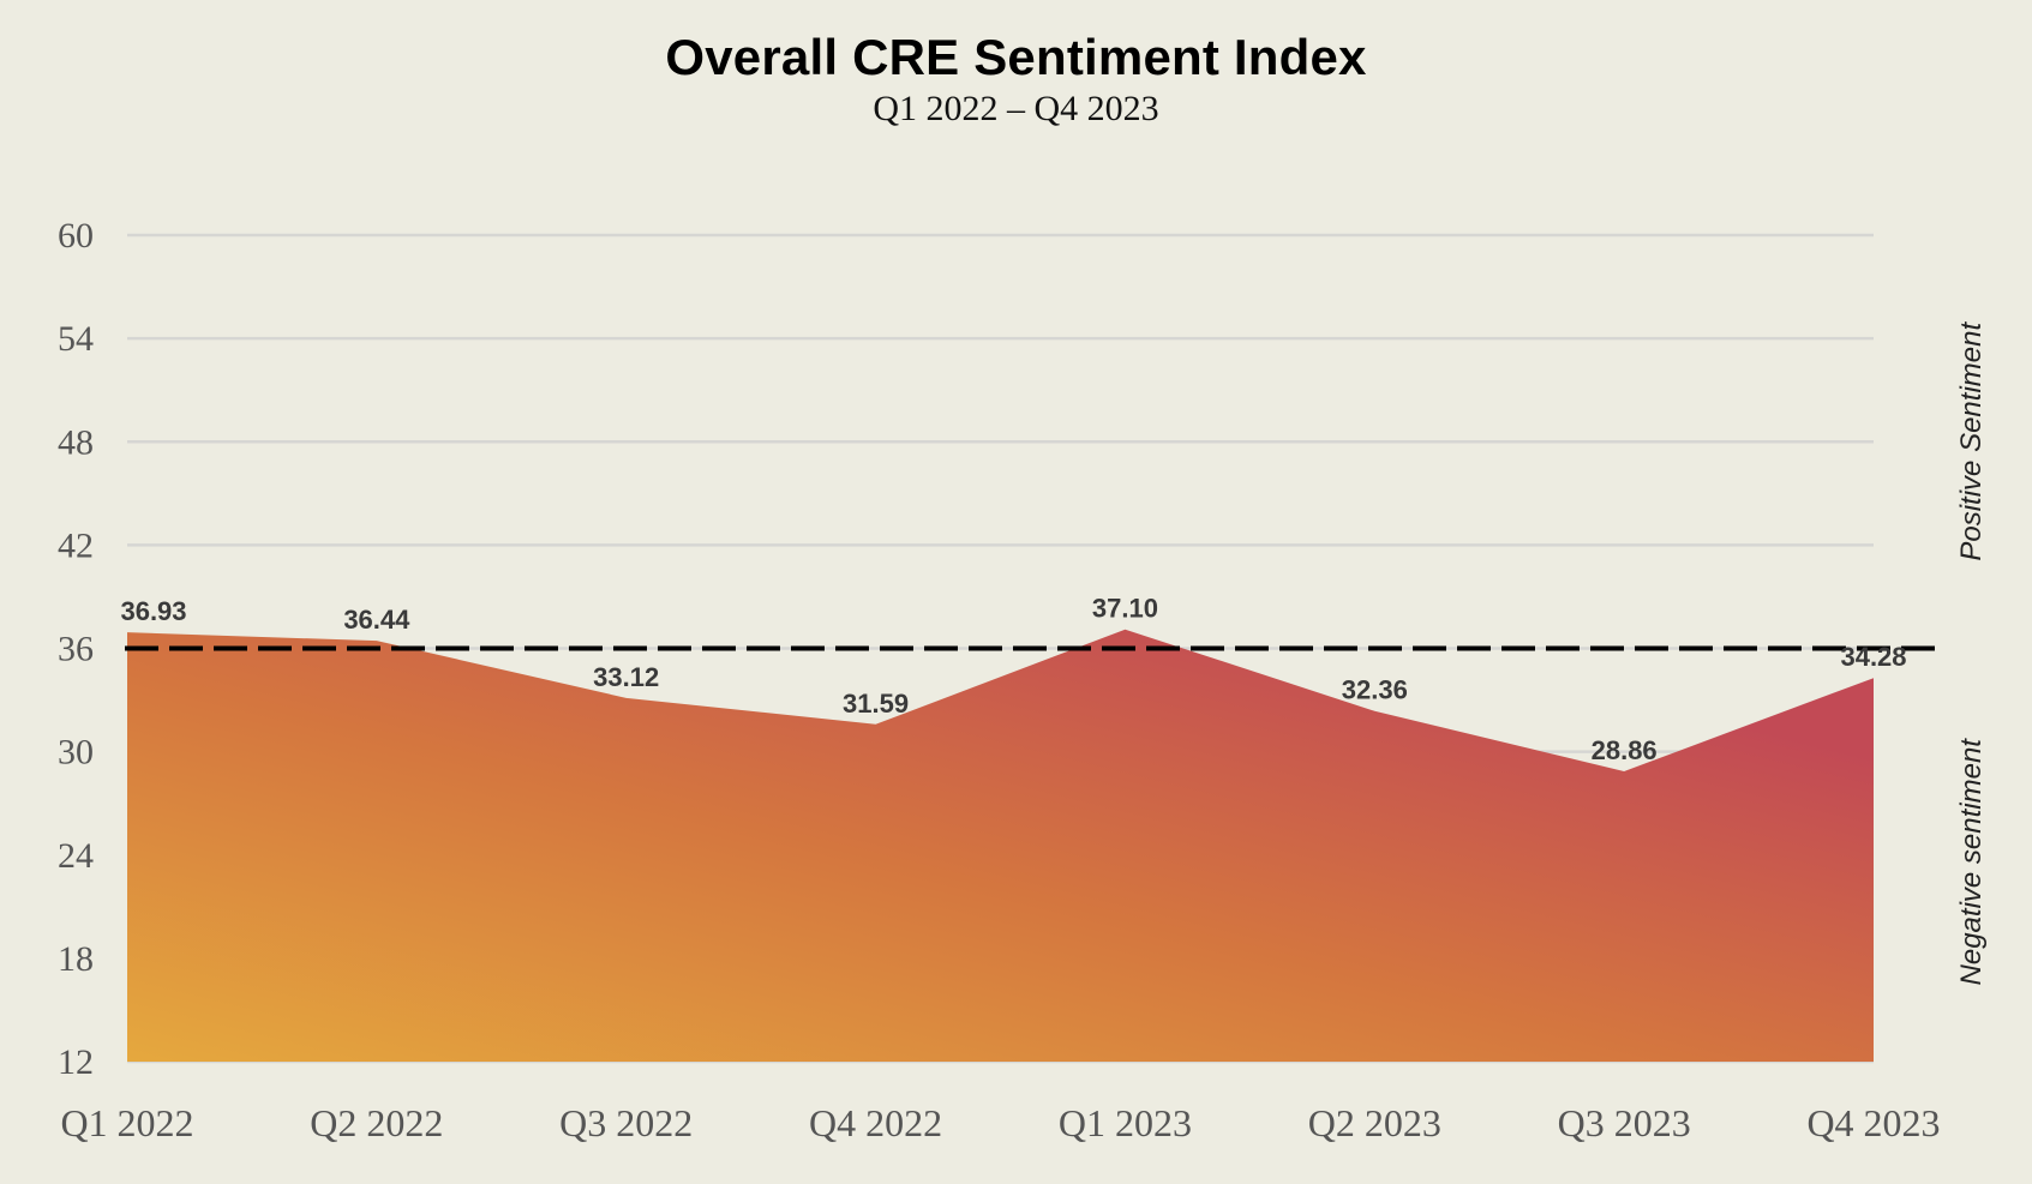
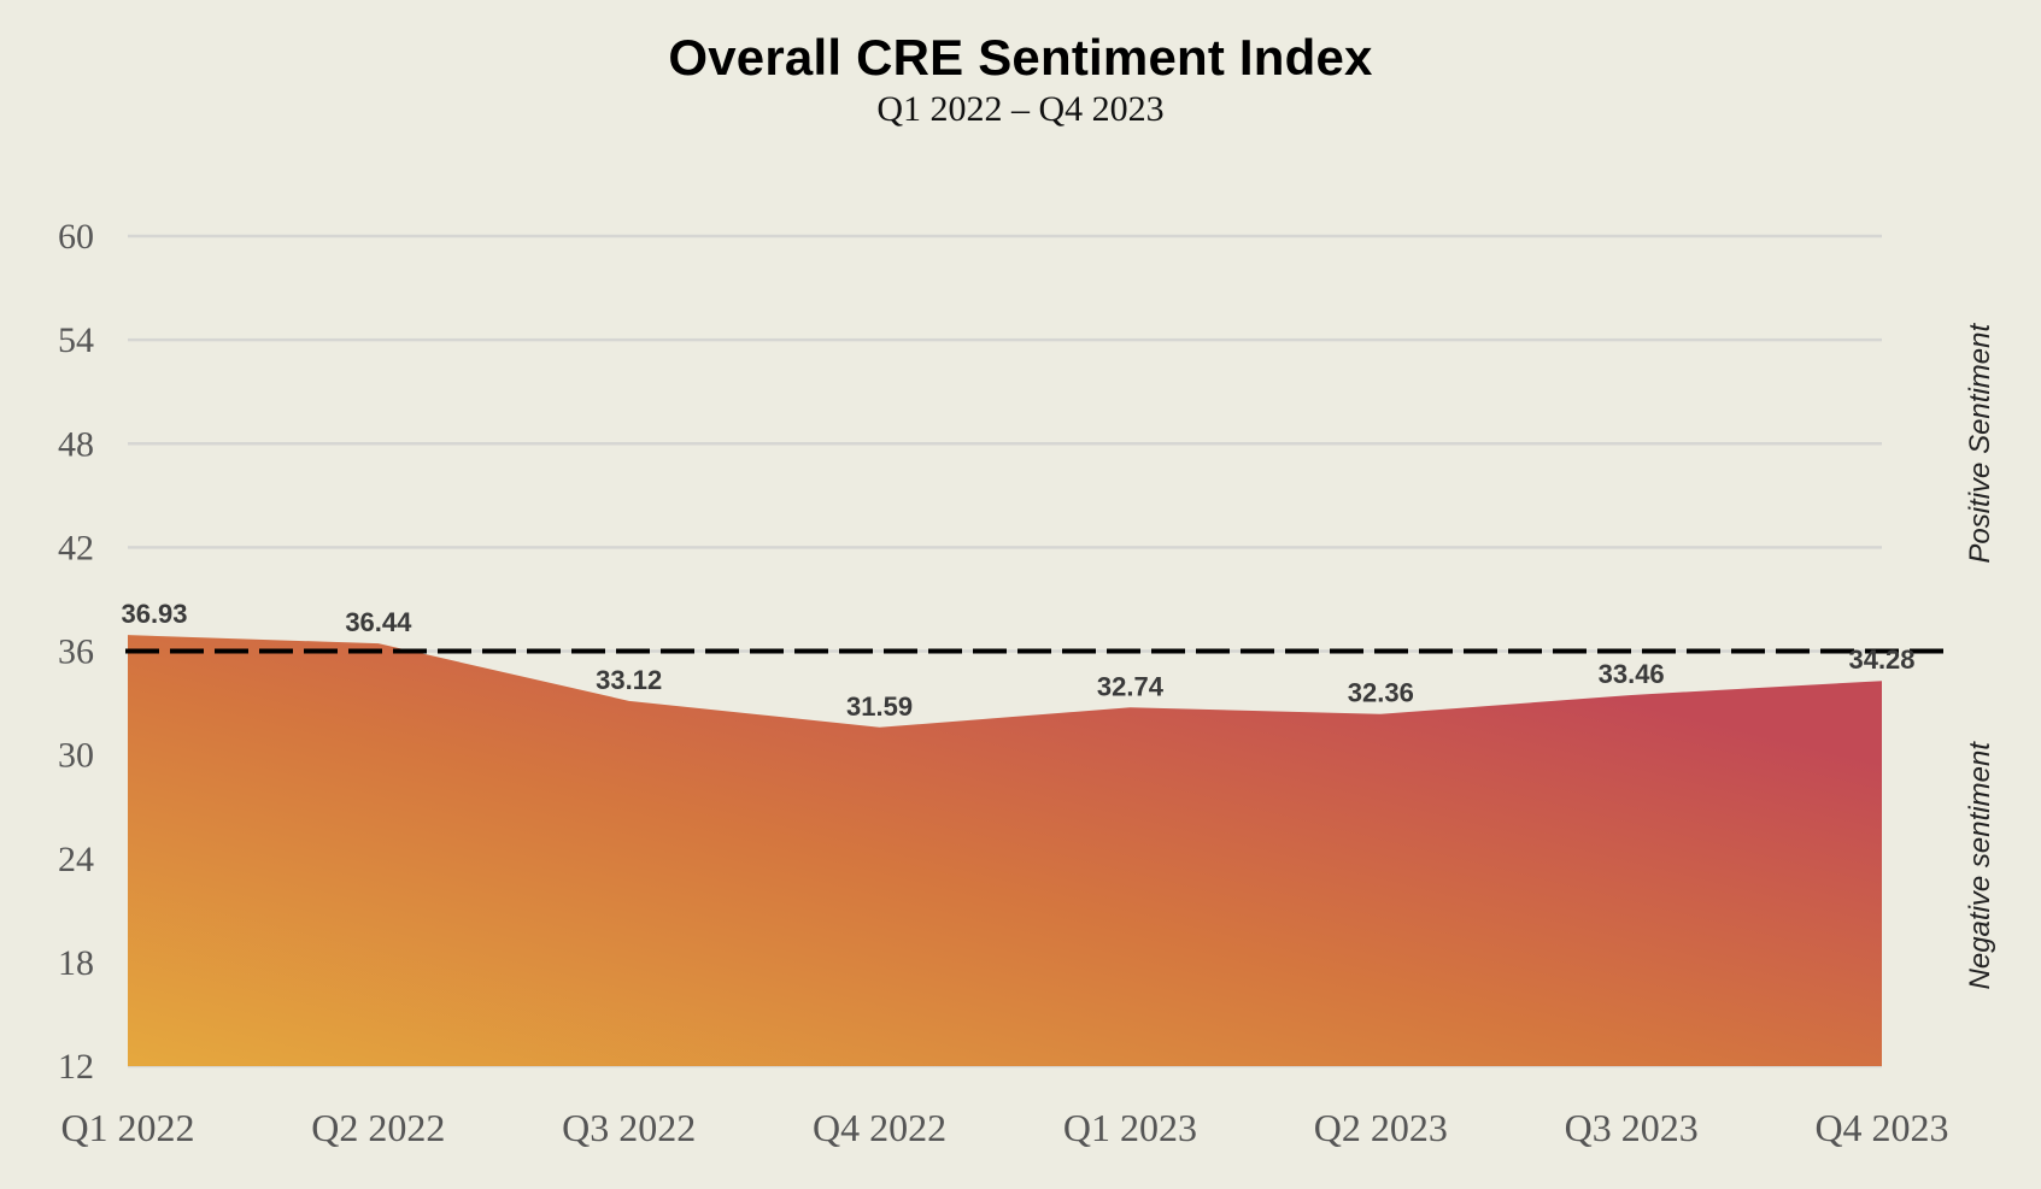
Q1 2023: 37.10 -> 32.74
Q3 2023: 28.86 -> 33.46
